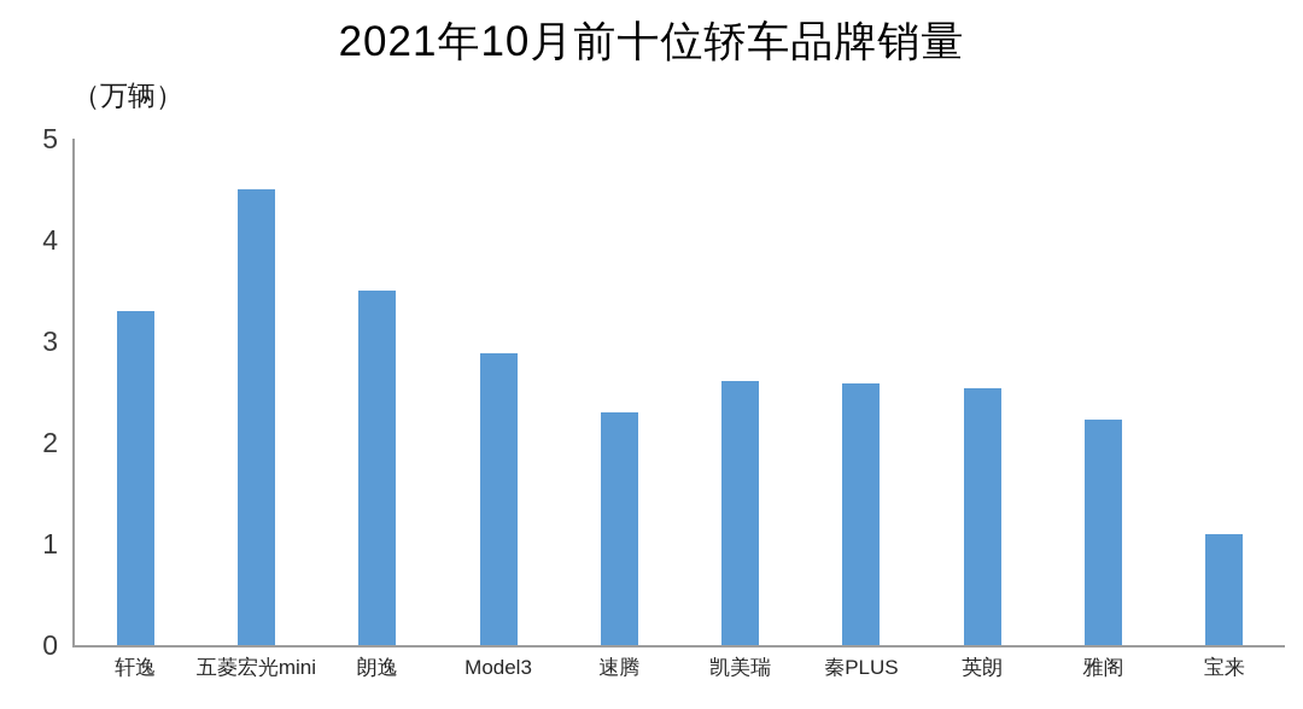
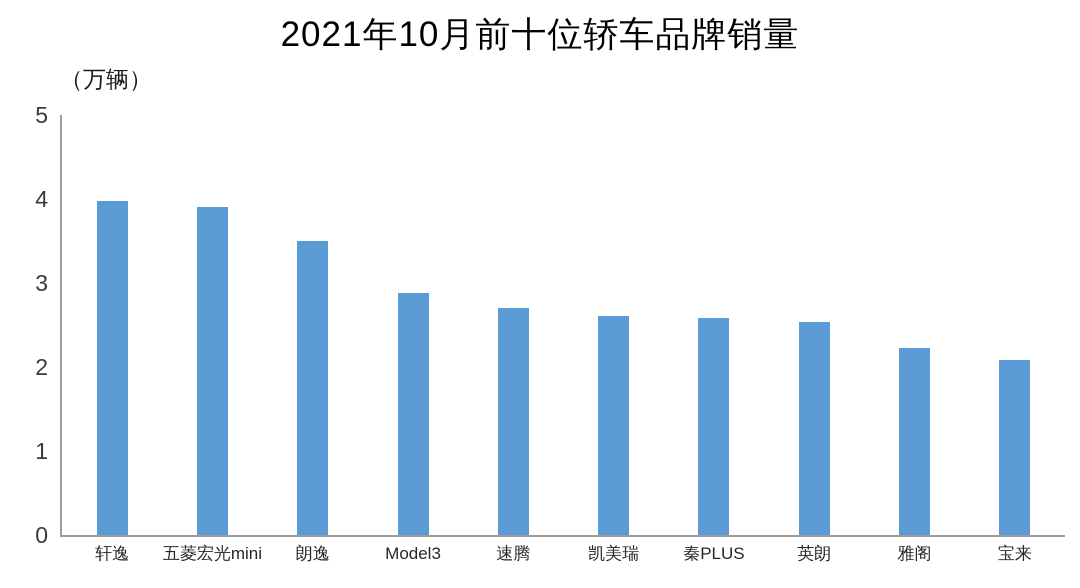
轩逸: 3.3 -> 4.0
五菱宏光mini: 4.5 -> 3.9
速腾: 2.3 -> 2.7
宝来: 1.1 -> 2.1
